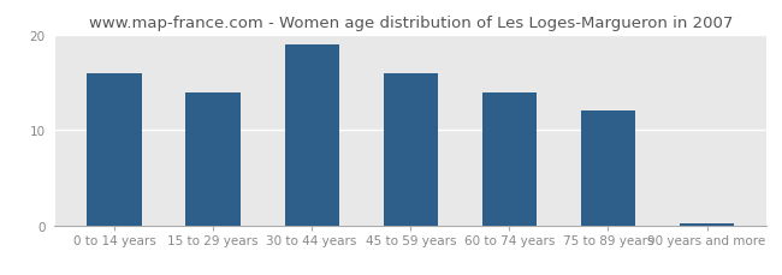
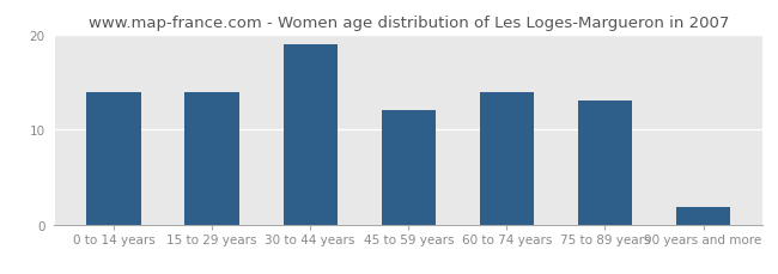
0 to 14 years: 16.0 -> 14.0
45 to 59 years: 16.0 -> 12.0
75 to 89 years: 12.0 -> 13.0
90 years and more: 0.2 -> 1.8
